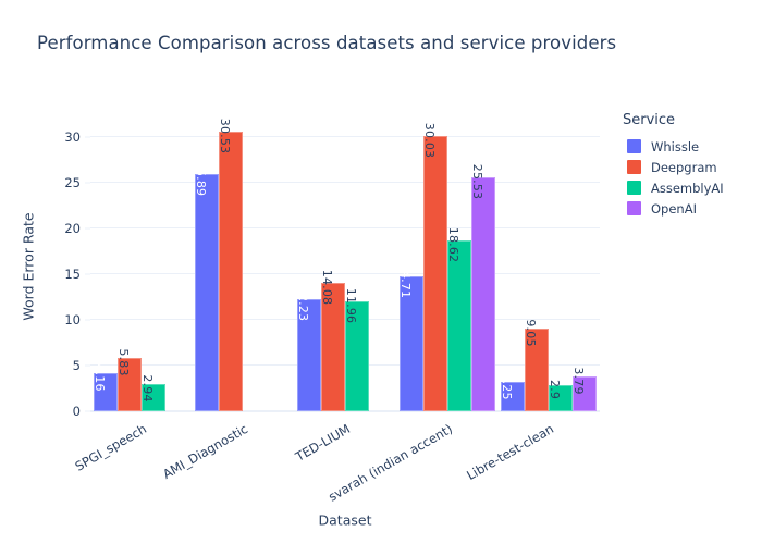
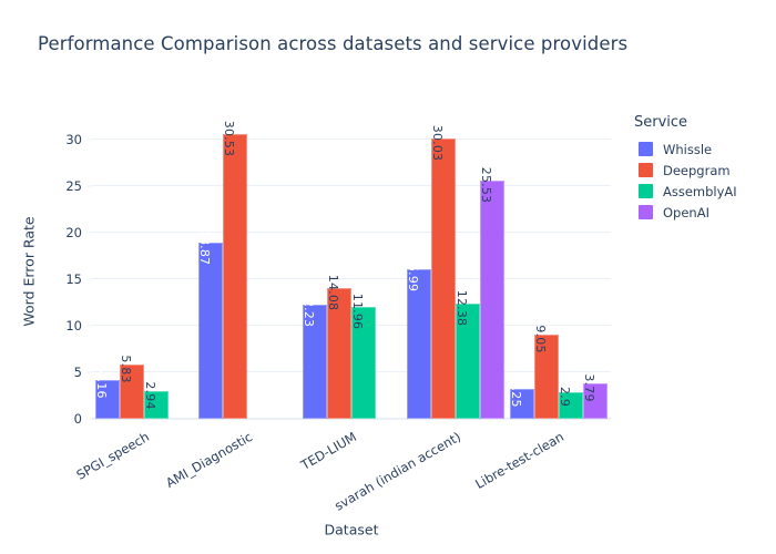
Whissle/AMI_Diagnostic: 25.89 -> 18.87
Whissle/svarah (indian accent): 14.71 -> 15.99
AssemblyAI/svarah (indian accent): 18.62 -> 12.38
